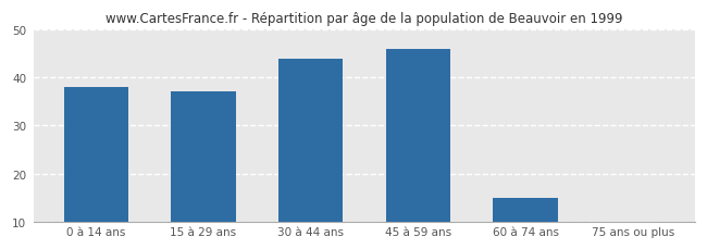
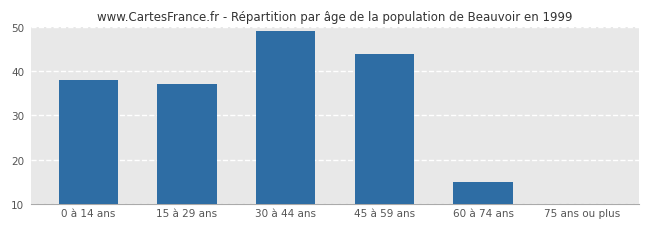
30 à 44 ans: 44 -> 49
45 à 59 ans: 46 -> 44
